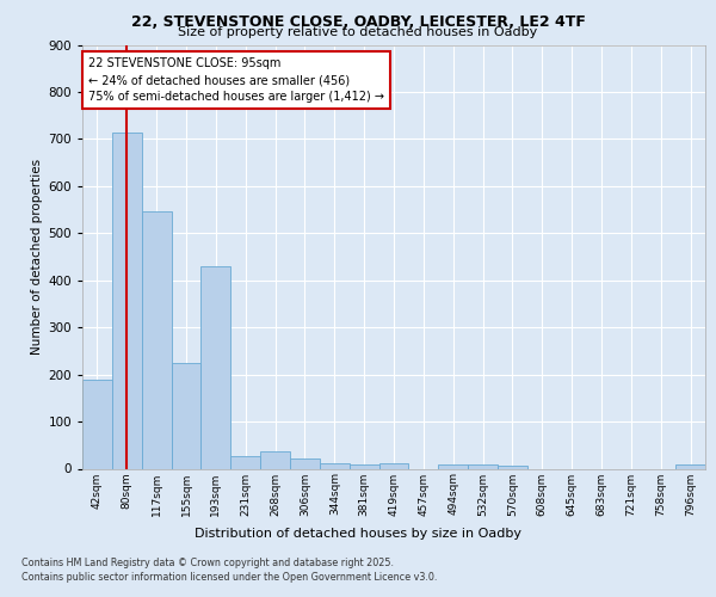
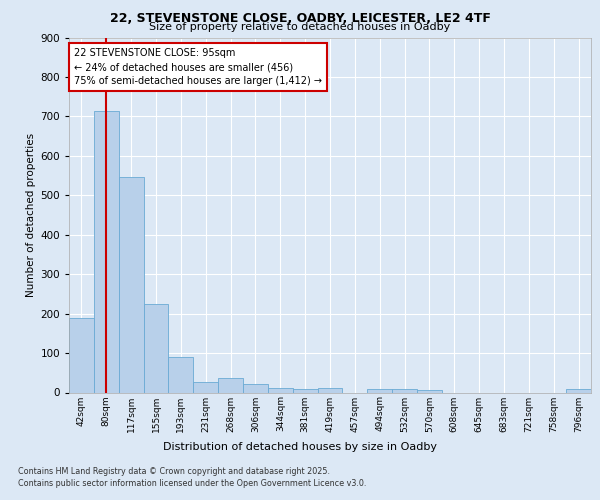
193sqm: 430 -> 90
